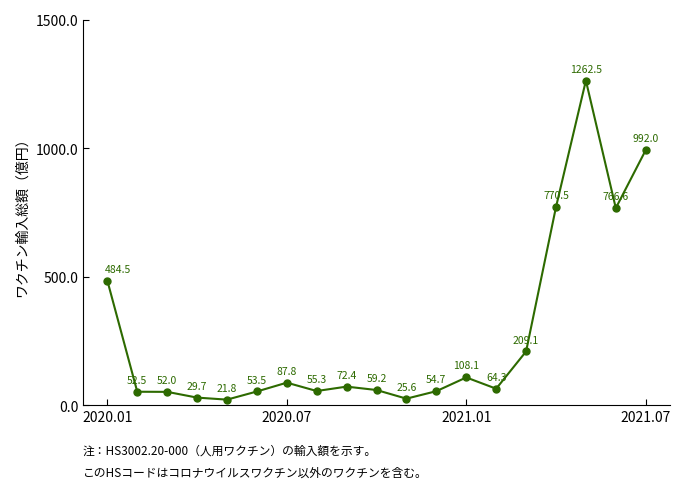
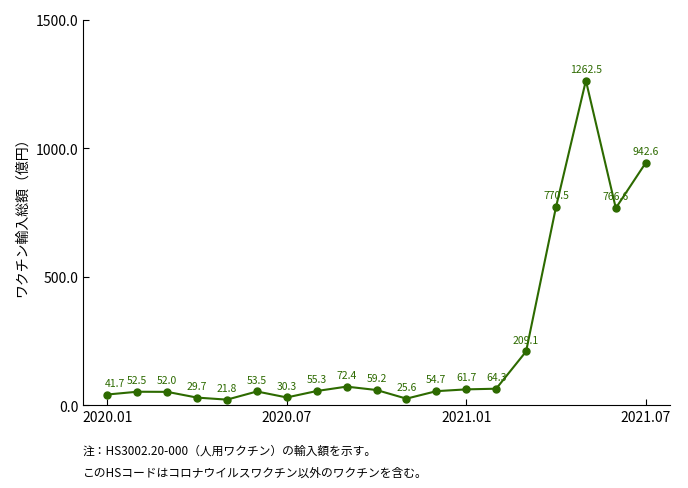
2020.01: 484.5 -> 41.7
2020.07: 87.8 -> 30.3
2021.01: 108.1 -> 61.7
2021.07: 992.0 -> 942.6
